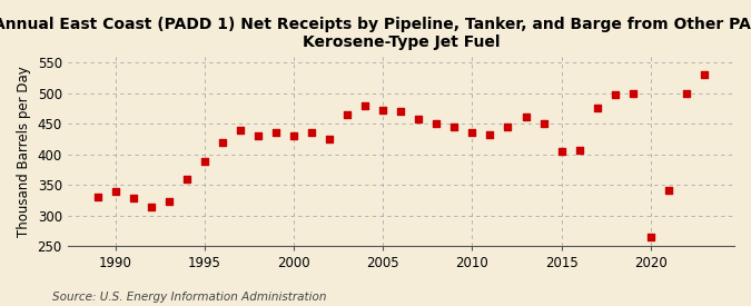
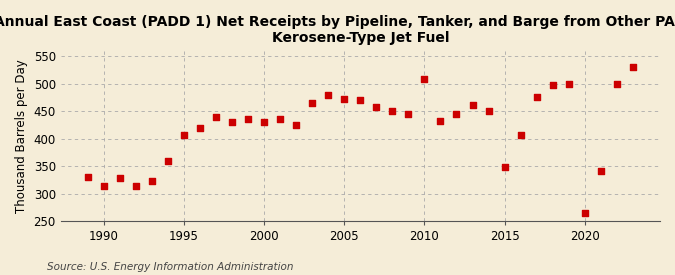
1990: 340 -> 314
1995: 388 -> 406
2010: 435 -> 508
2015: 405 -> 348
